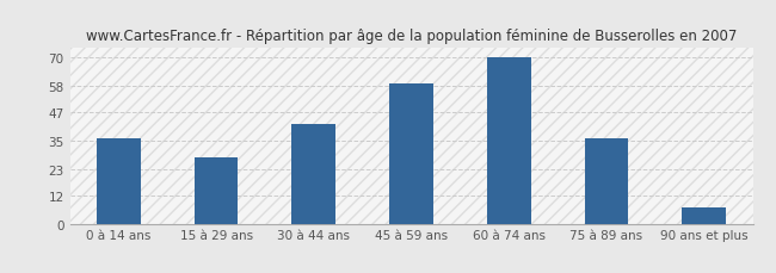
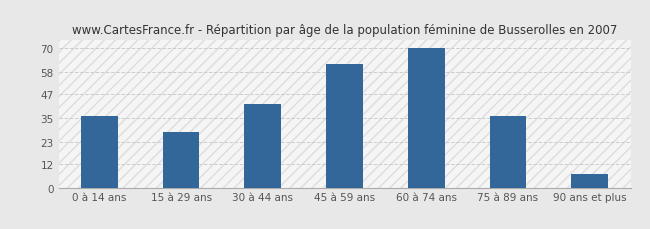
45 à 59 ans: 59 -> 62
